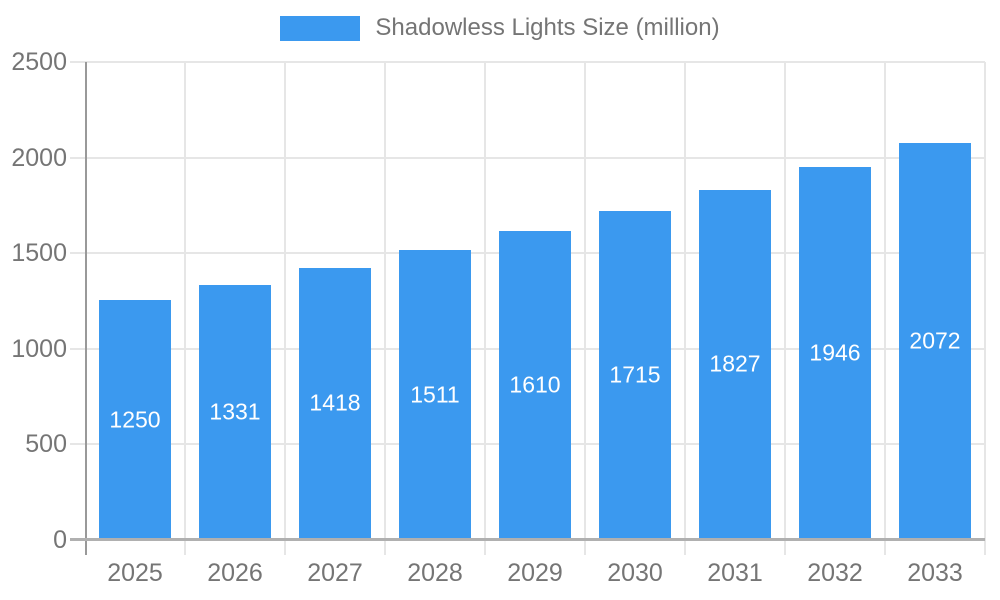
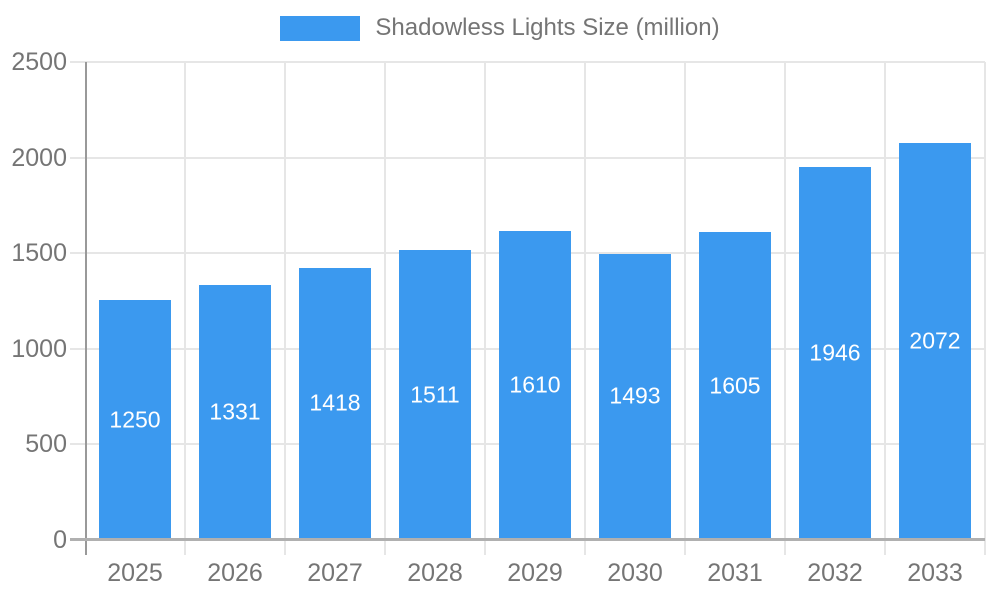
2030: 1715 -> 1493
2031: 1827 -> 1605
